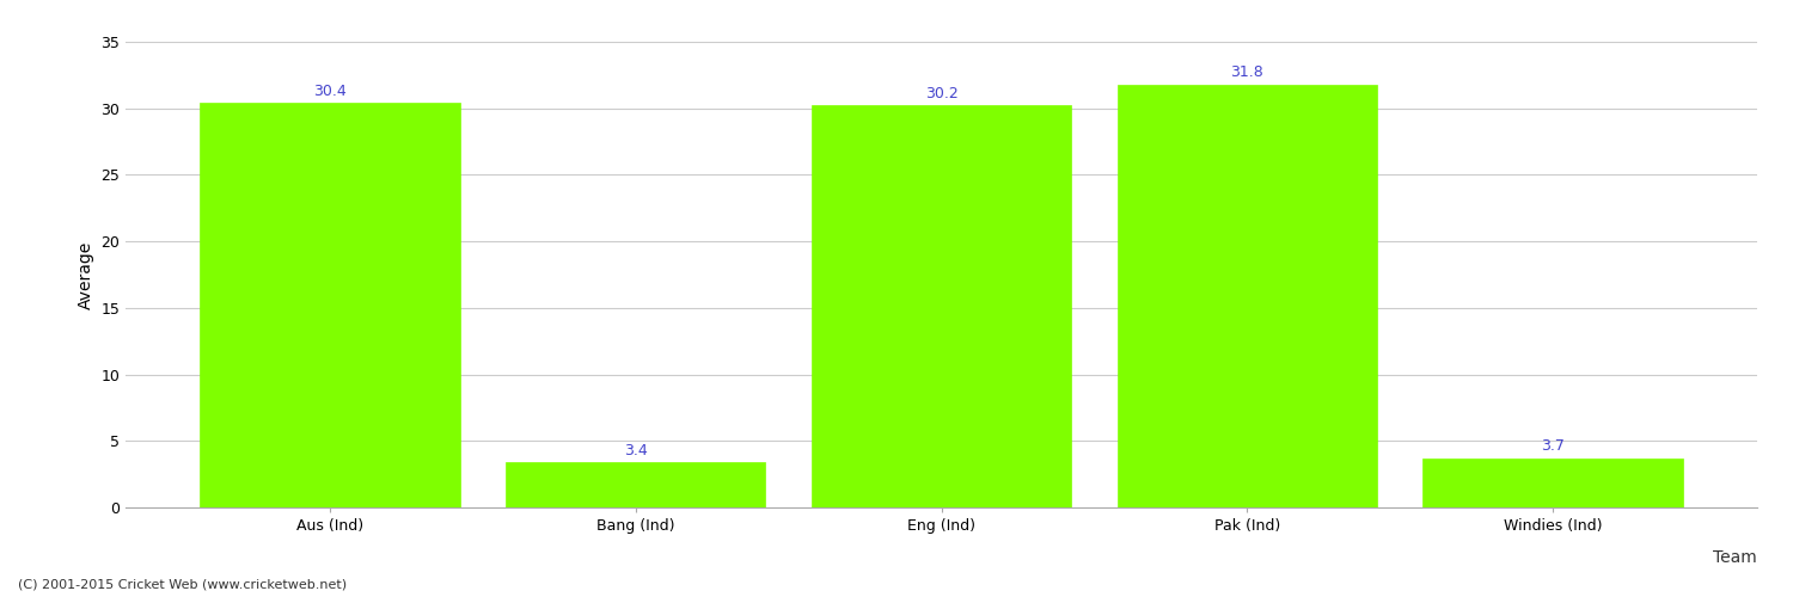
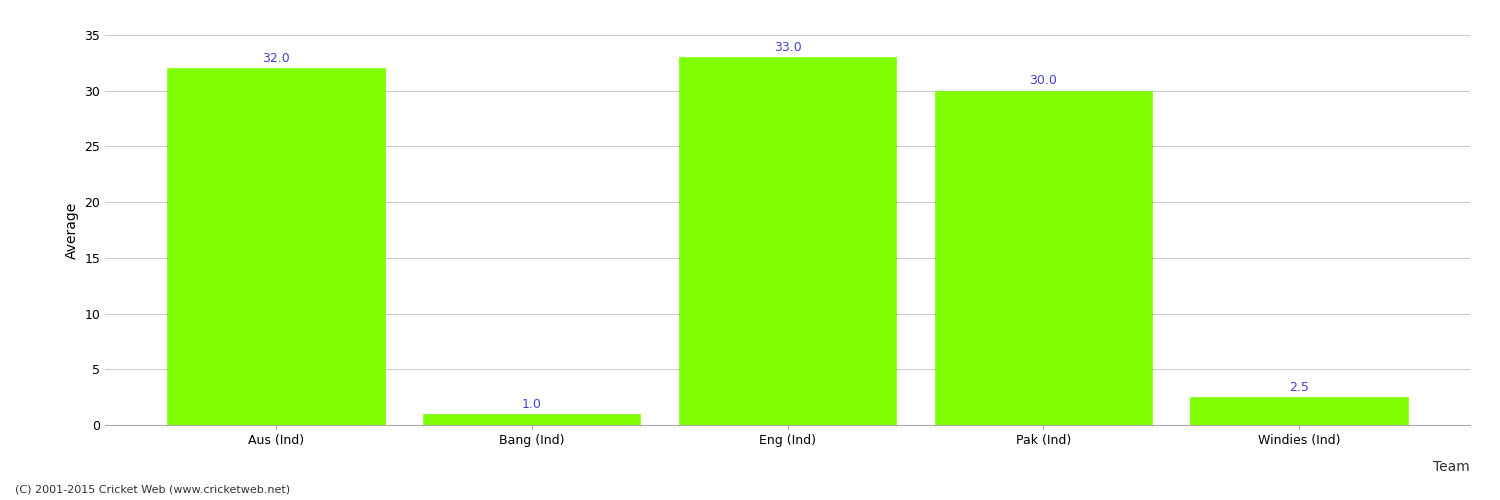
Aus (Ind): 30.4 -> 32.0
Bang (Ind): 3.4 -> 1.0
Eng (Ind): 30.2 -> 33.0
Pak (Ind): 31.8 -> 30.0
Windies (Ind): 3.7 -> 2.5
